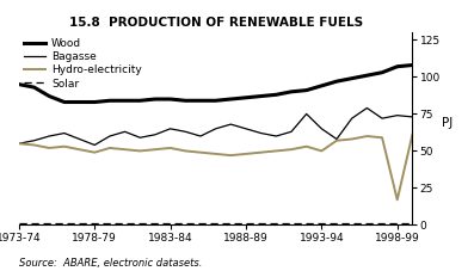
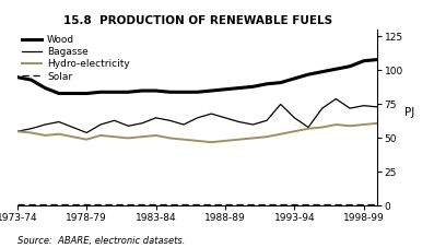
Hydro-electricity/1993-94: 50 -> 55
Hydro-electricity/1998-99: 17 -> 60
